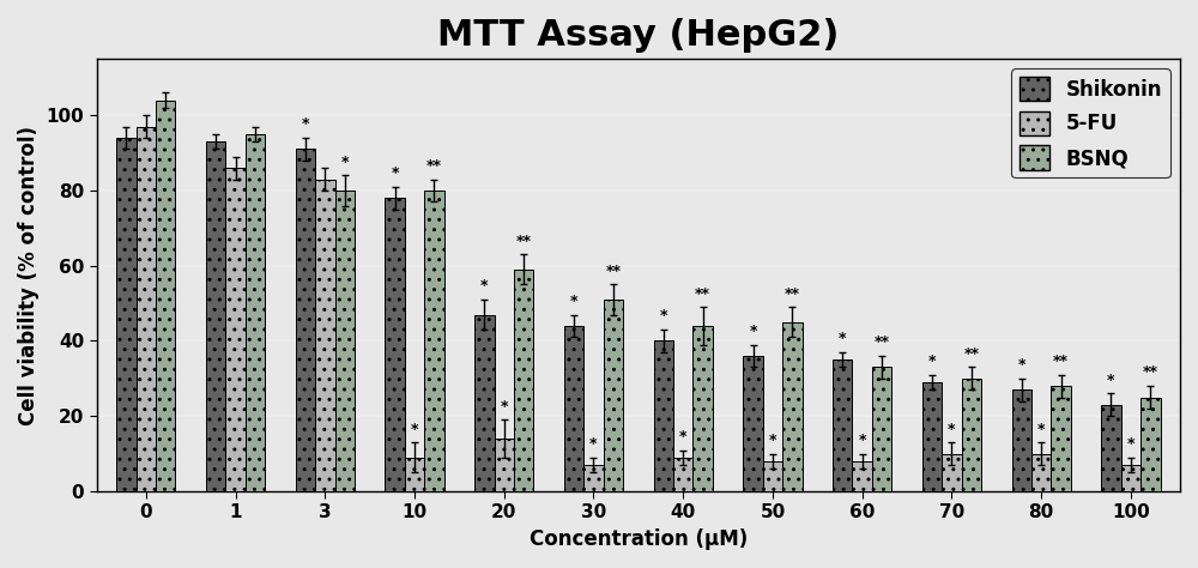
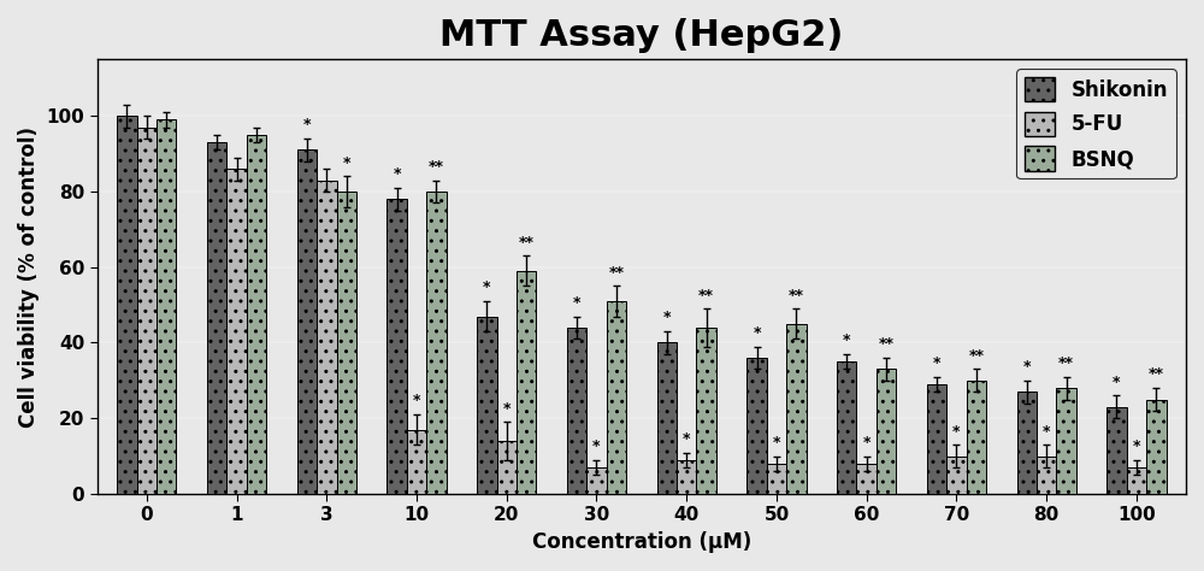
Shikonin/0: 94 -> 100
BSNQ/0: 104 -> 99
5-FU/10: 9 -> 17
